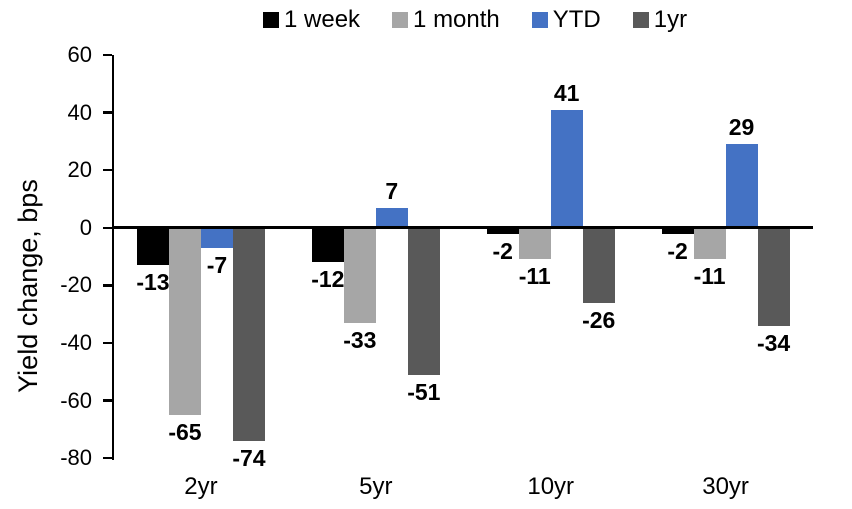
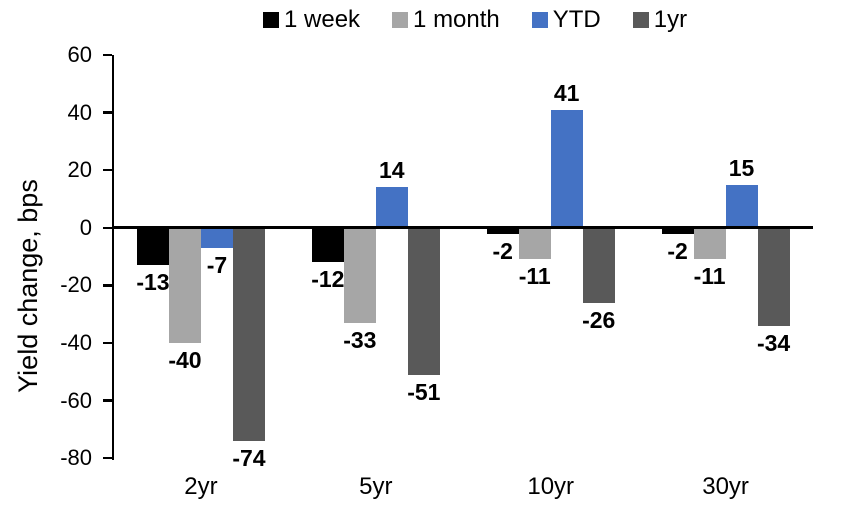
1 month/2yr: -65 -> -40
YTD/5yr: 7 -> 14
YTD/30yr: 29 -> 15
